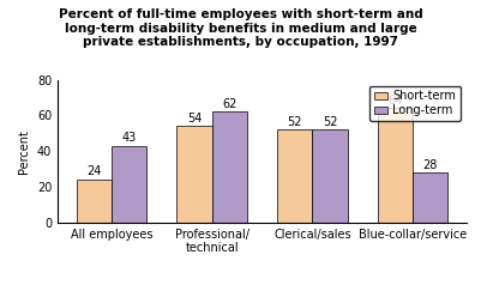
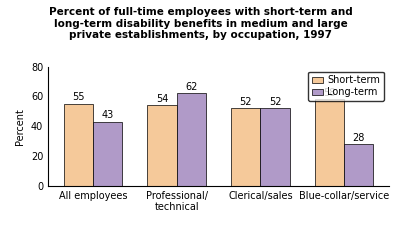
Short-term/All employees: 24 -> 55
Short-term/Blue-collar/service: 64 -> 58
